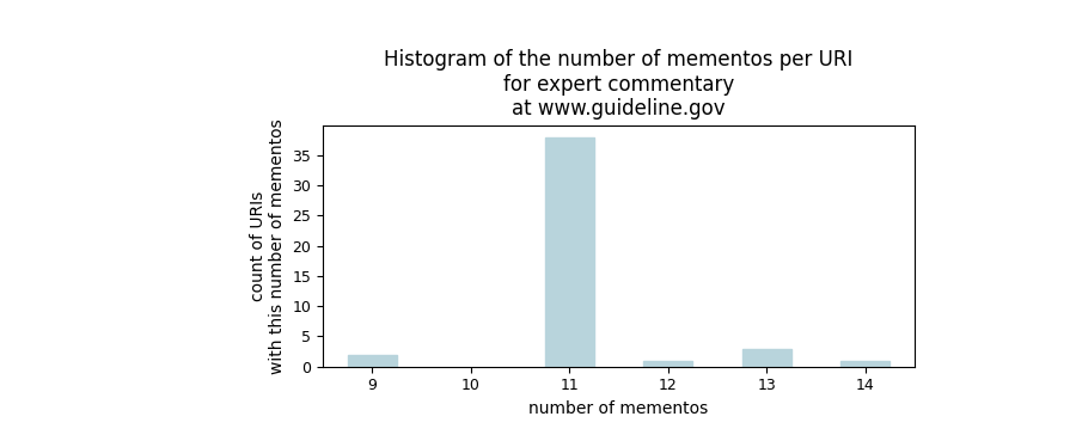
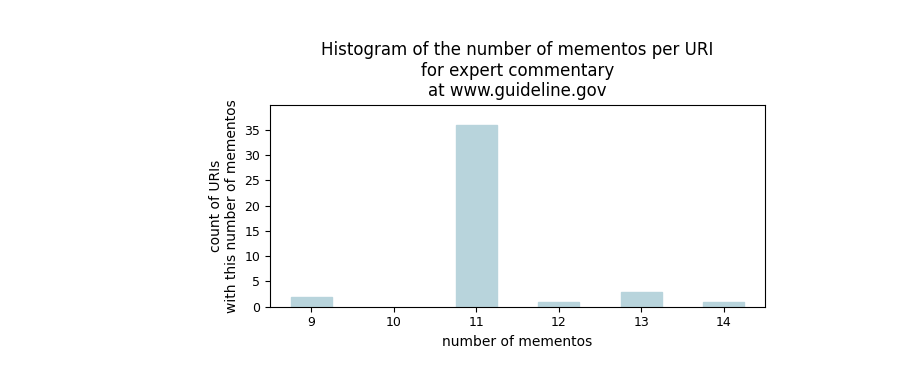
11: 38 -> 36
